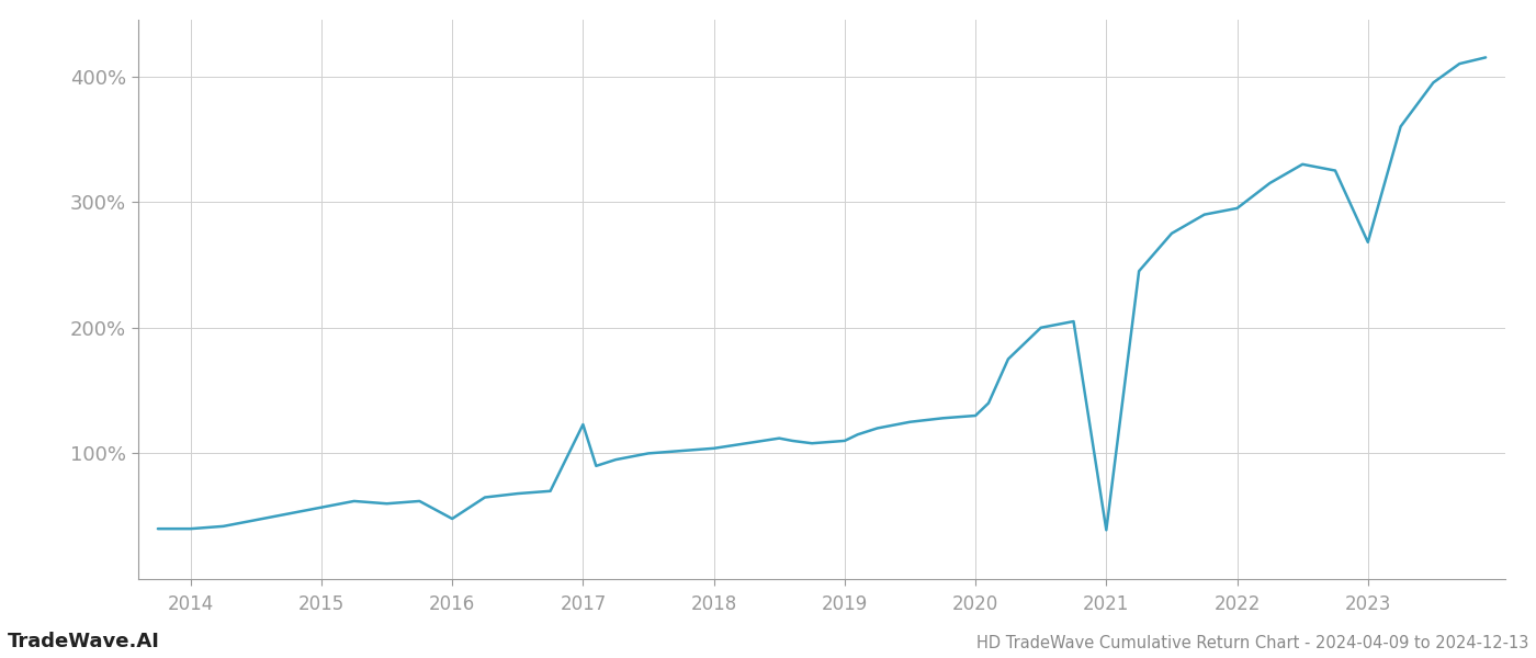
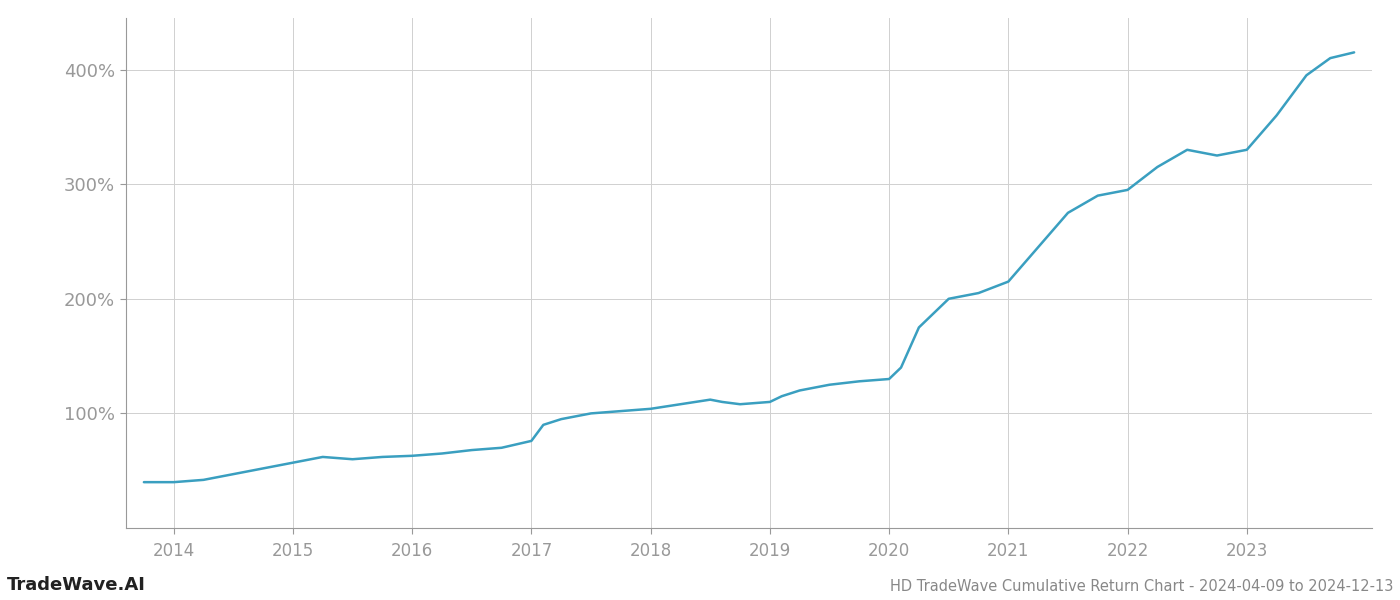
2016: 48% -> 63%
2017: 123% -> 76%
2021: 39% -> 215%
2023: 268% -> 330%
